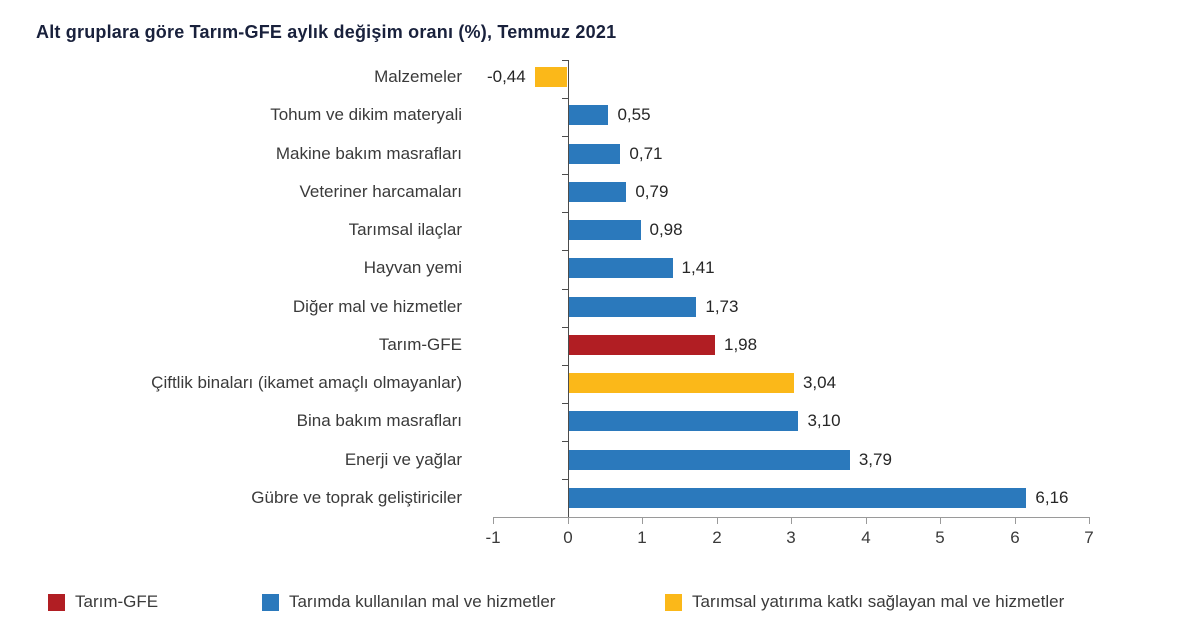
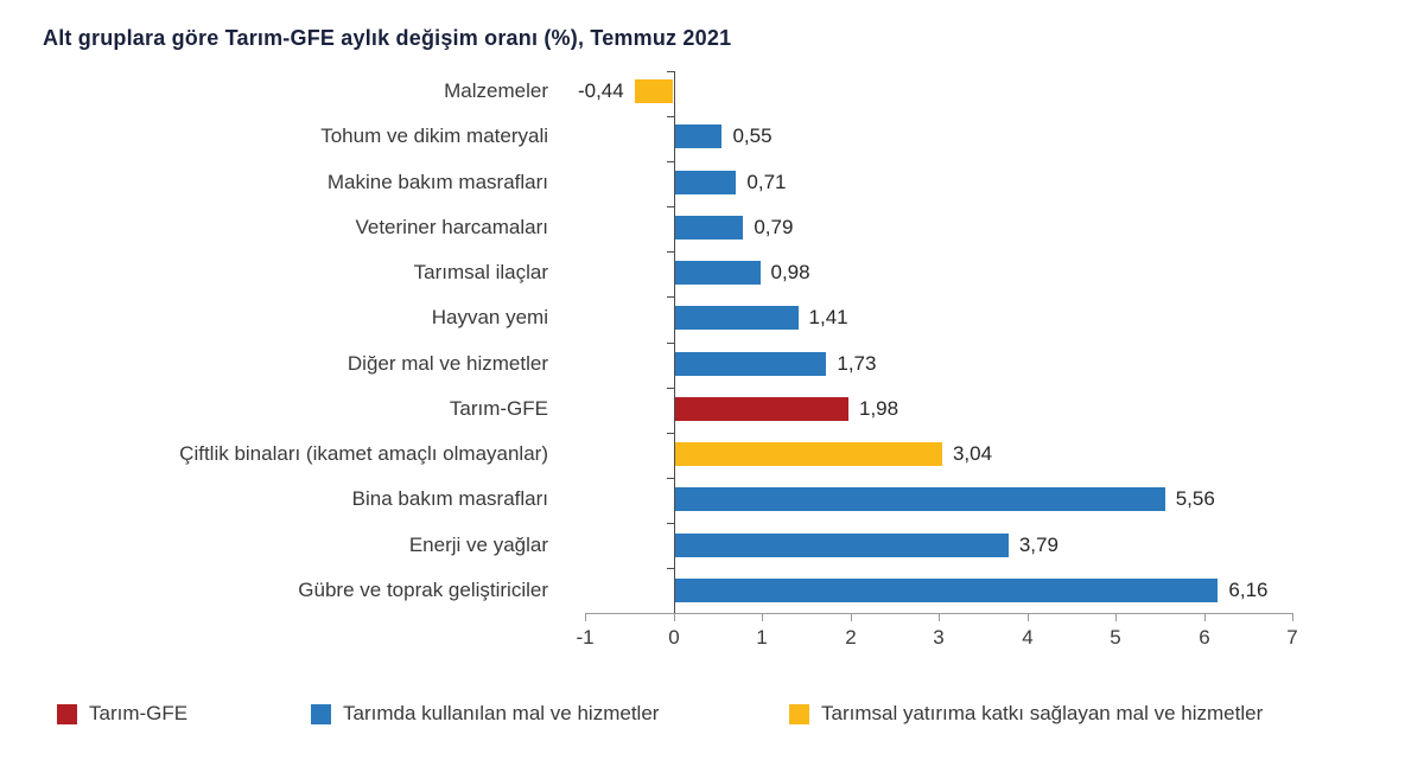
Bina bakım masrafları: 3,10 -> 5,56
